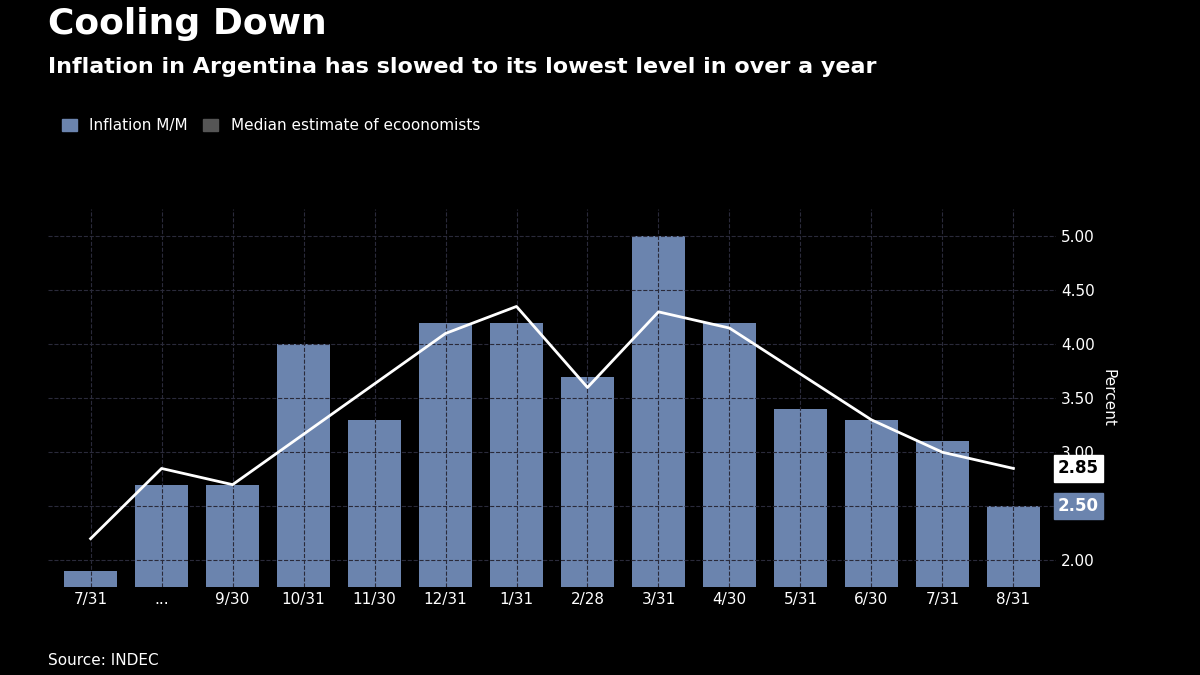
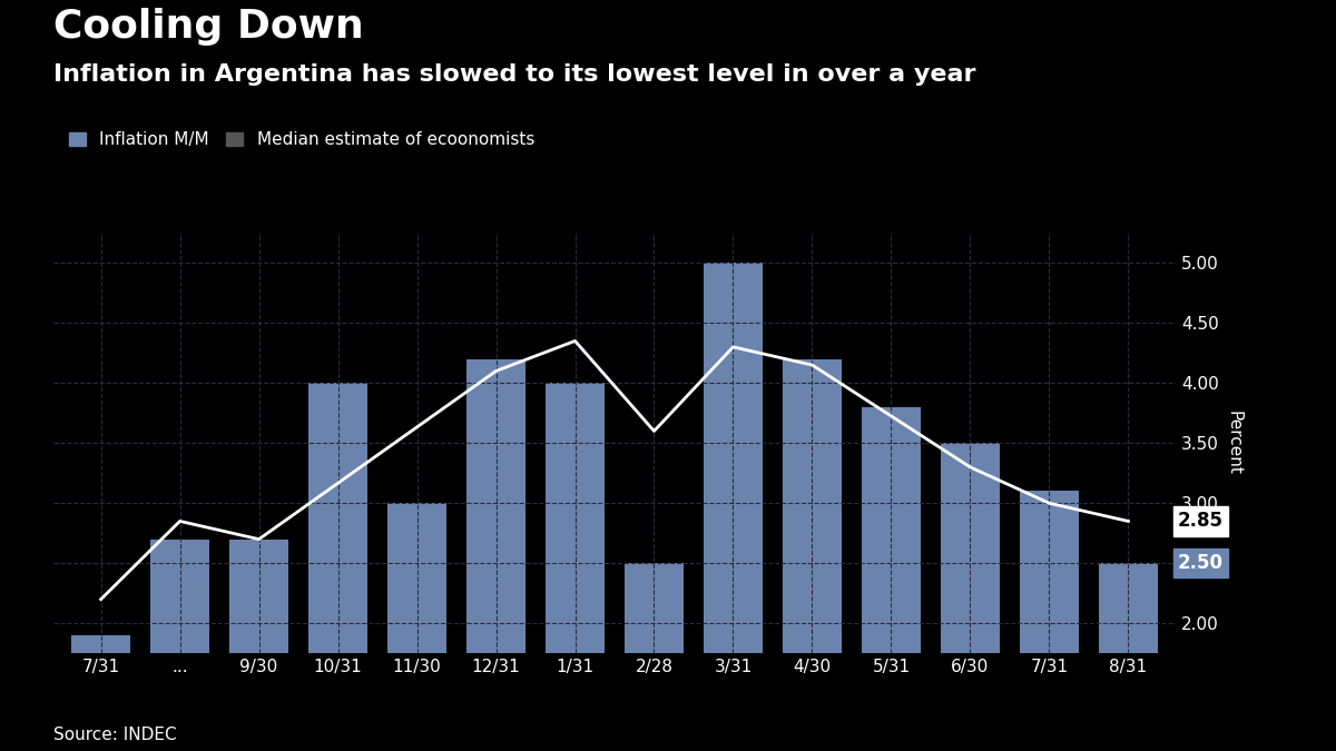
Inflation M/M/11/30: 3.3 -> 3.0
Inflation M/M/1/31: 4.2 -> 4.0
Inflation M/M/2/28: 3.7 -> 2.5
Inflation M/M/5/31: 3.4 -> 3.8
Inflation M/M/6/30: 3.3 -> 3.5
